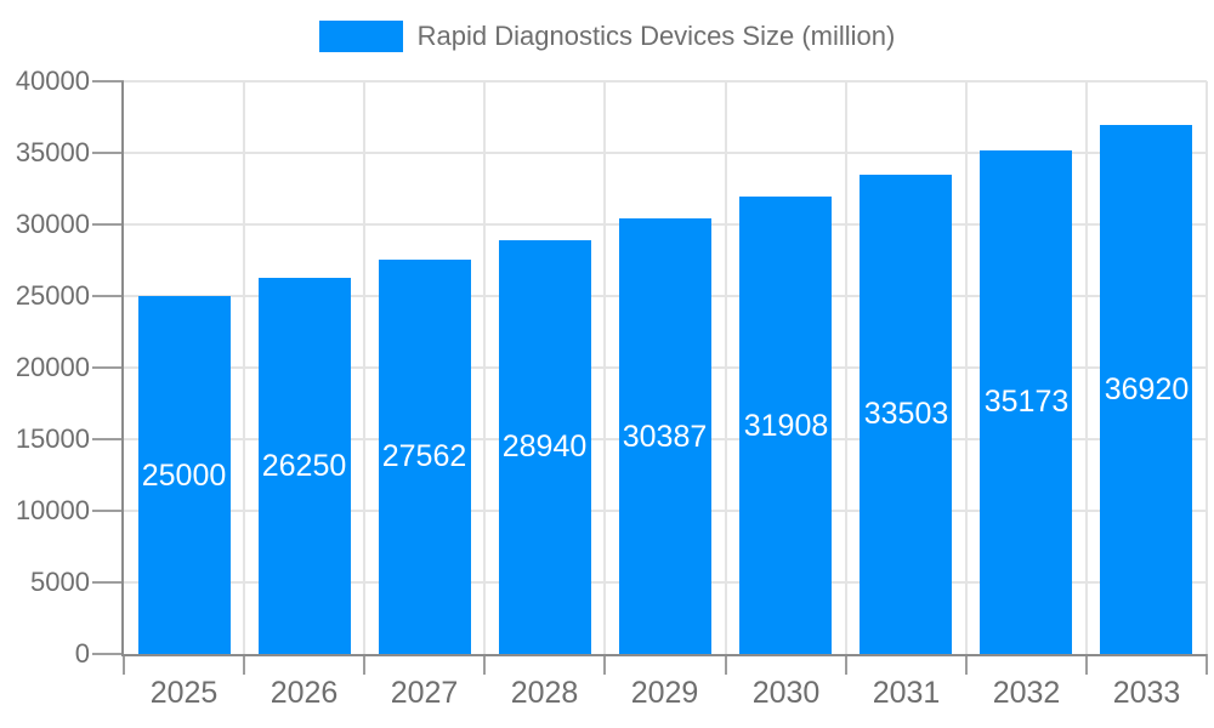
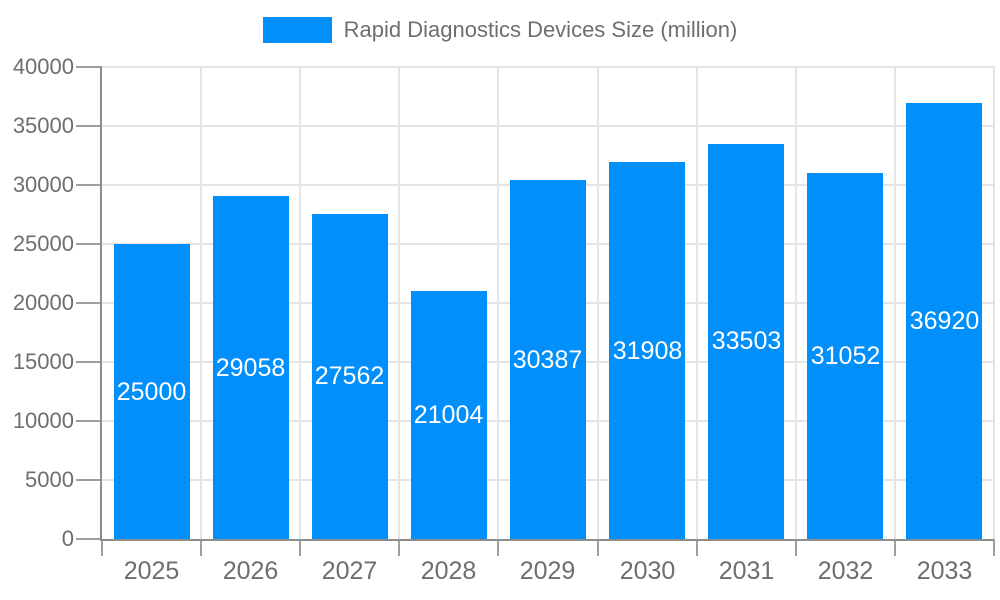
2026: 26250 -> 29058
2028: 28940 -> 21004
2032: 35173 -> 31052
